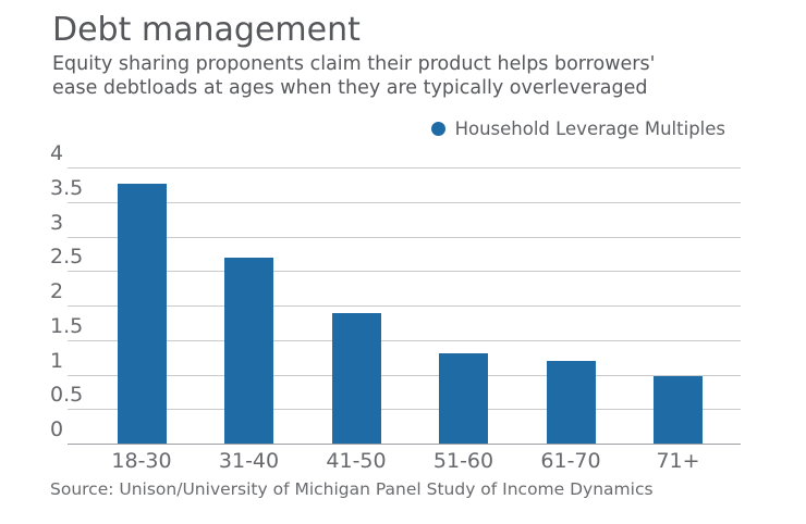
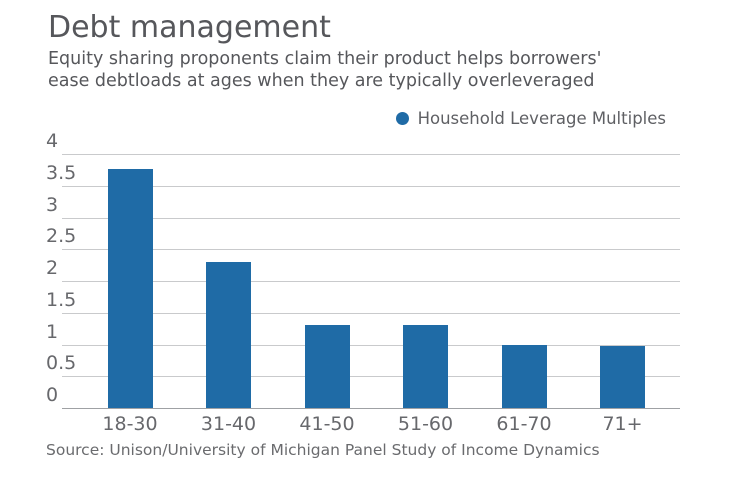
31-40: 2.7 -> 2.3
41-50: 1.9 -> 1.3
61-70: 1.2 -> 1.0
